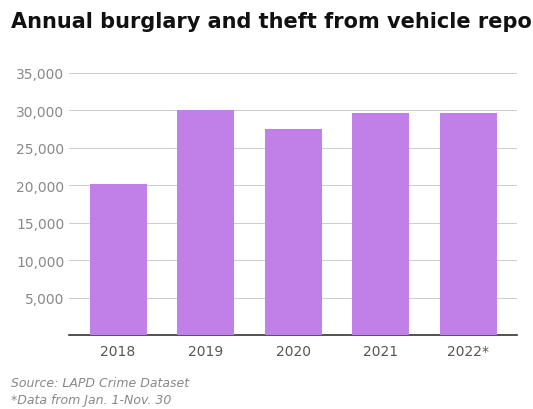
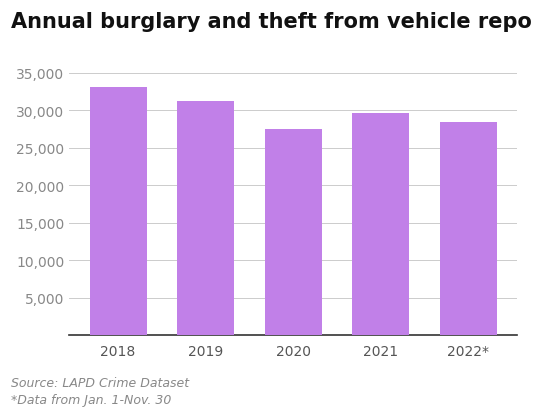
2018: 20,200 -> 33,100
2019: 30,000 -> 31,200
2022*: 29,600 -> 28,400
